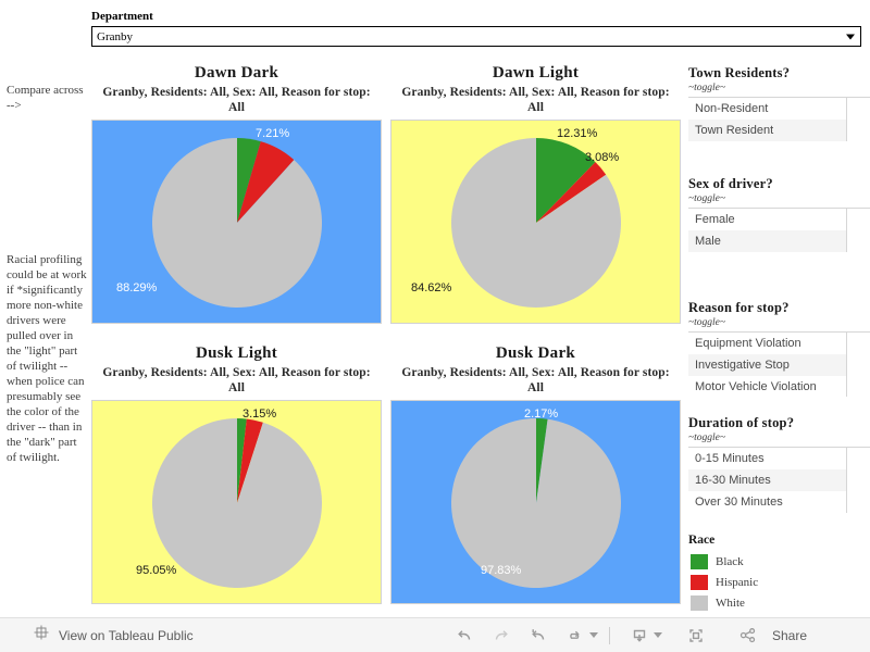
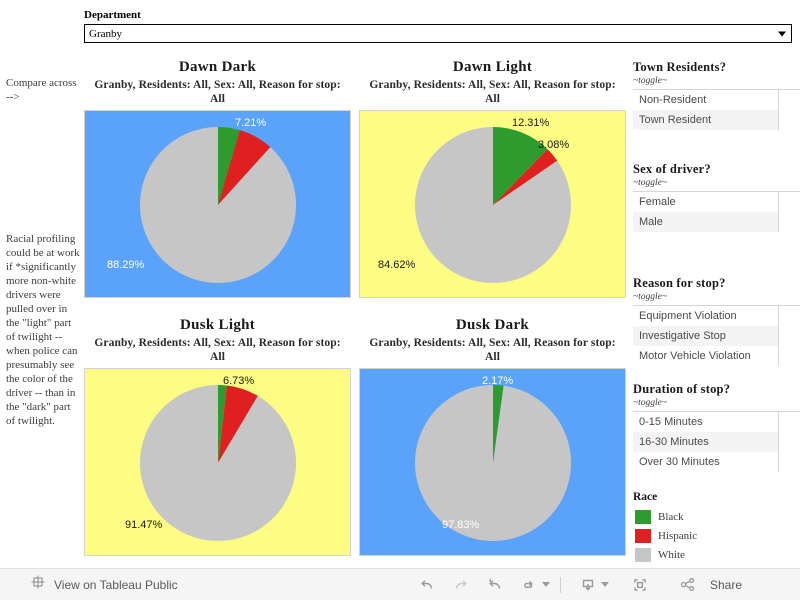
Dusk Light/Hispanic: 3.15% -> 6.73%
Dusk Light/White: 95.05% -> 91.47%
